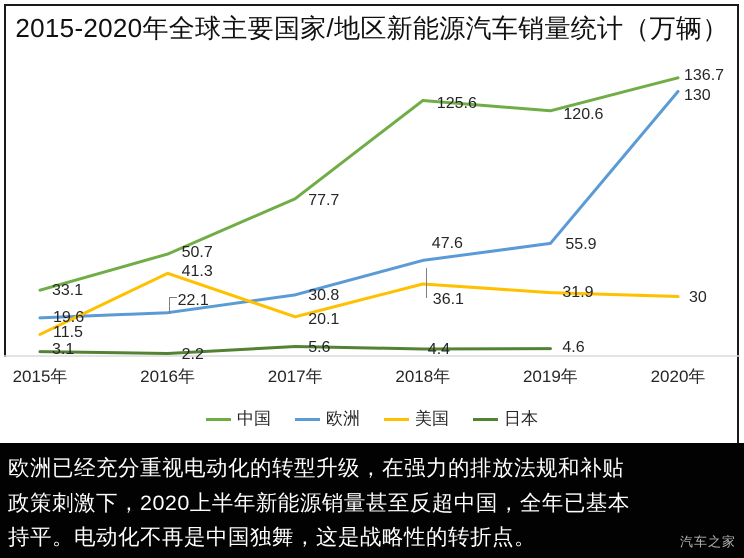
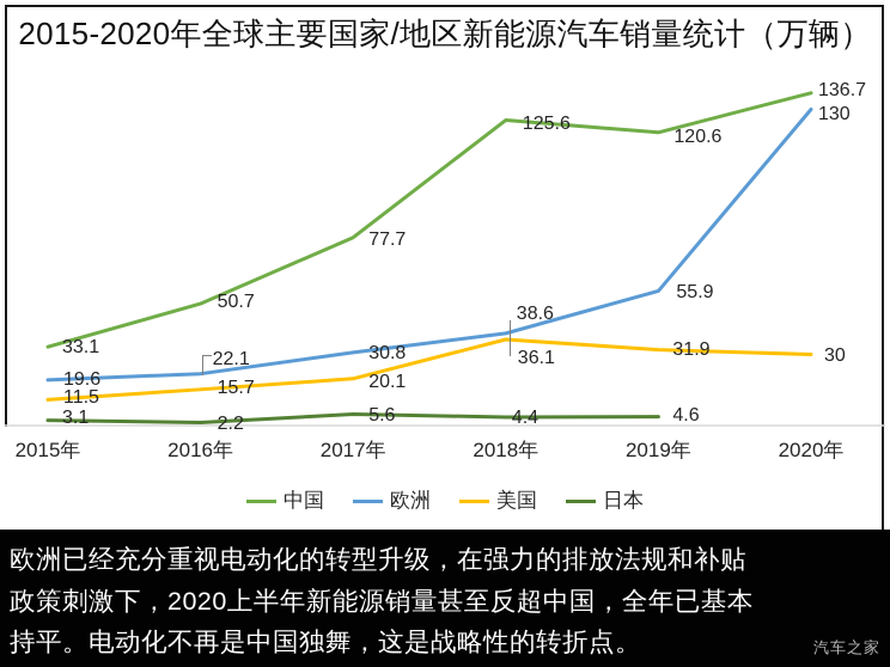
美国/2016年: 41.3 -> 15.7
欧洲/2018年: 47.6 -> 38.6
